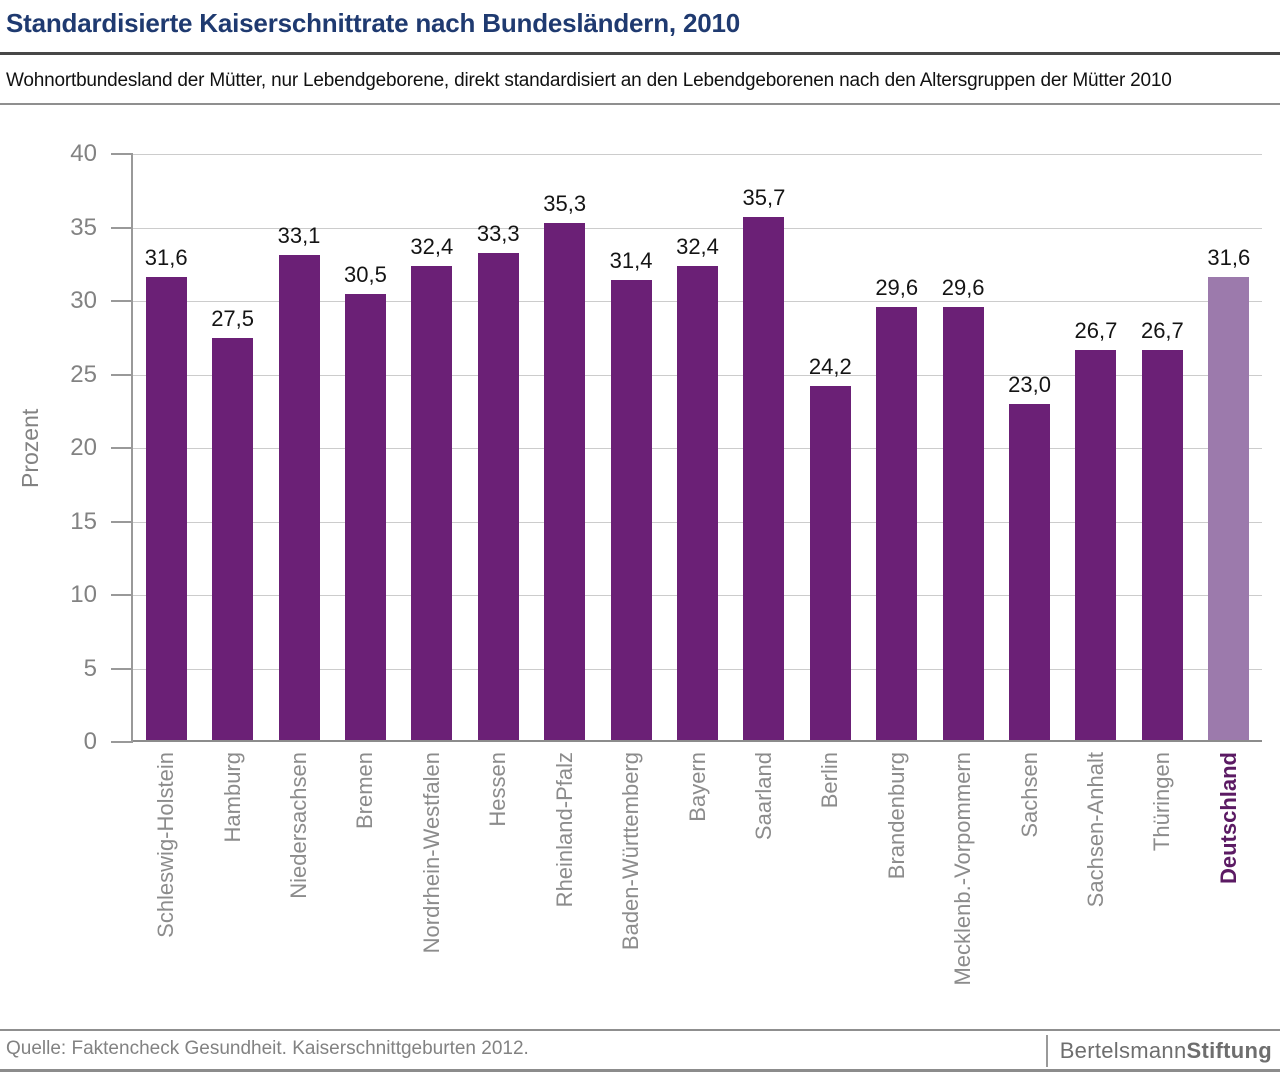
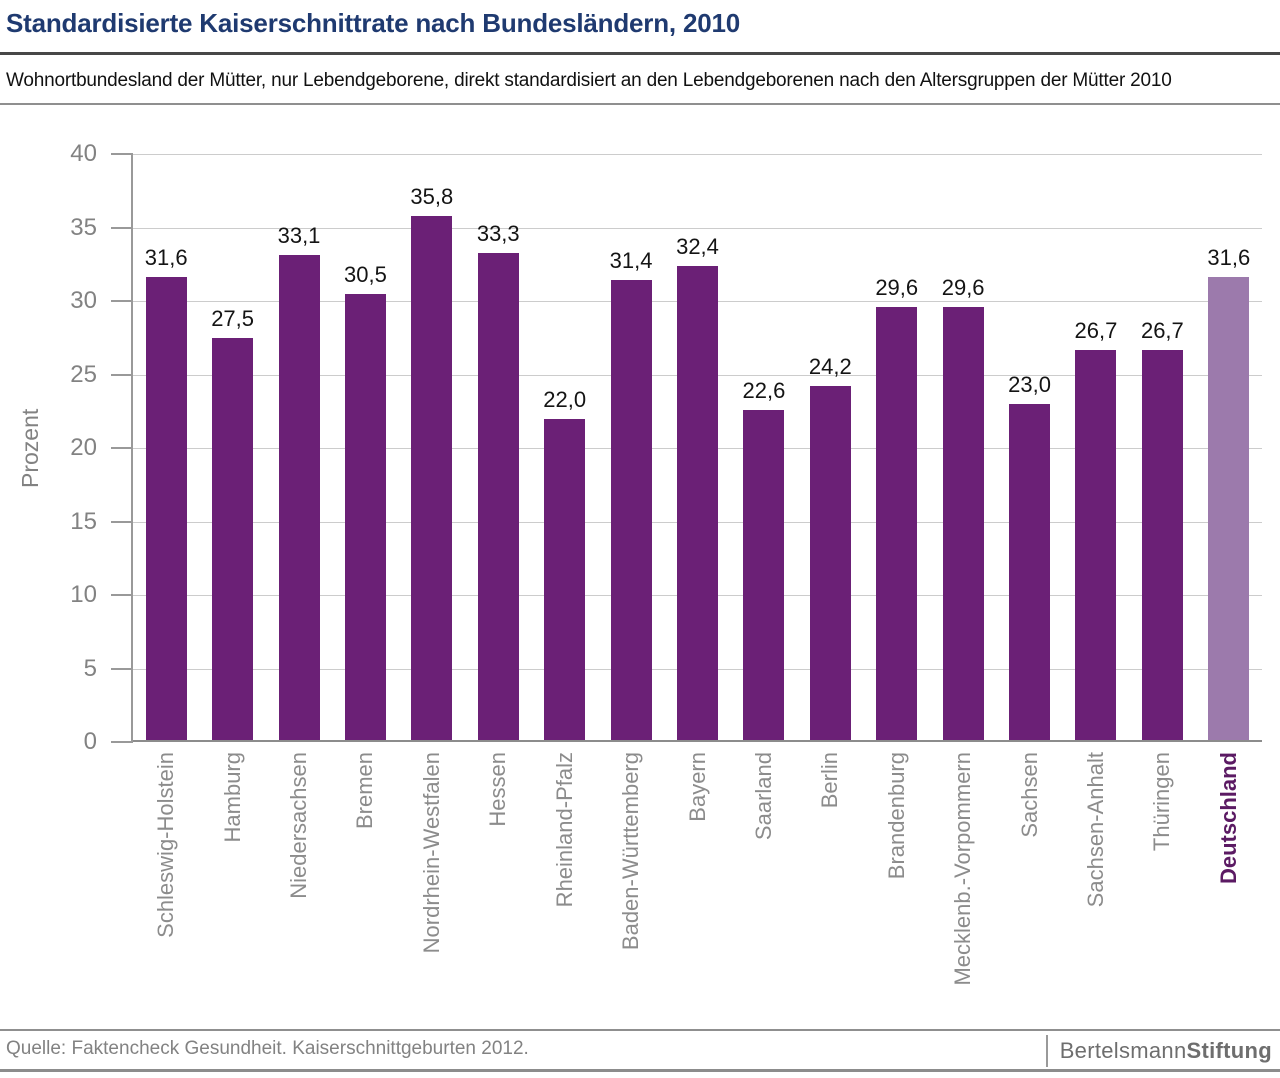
Nordrhein-Westfalen: 32,4 -> 35,8
Rheinland-Pfalz: 35,3 -> 22,0
Saarland: 35,7 -> 22,6
